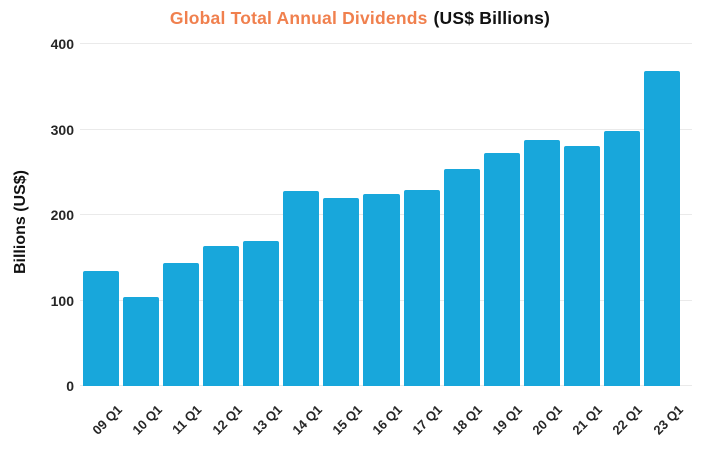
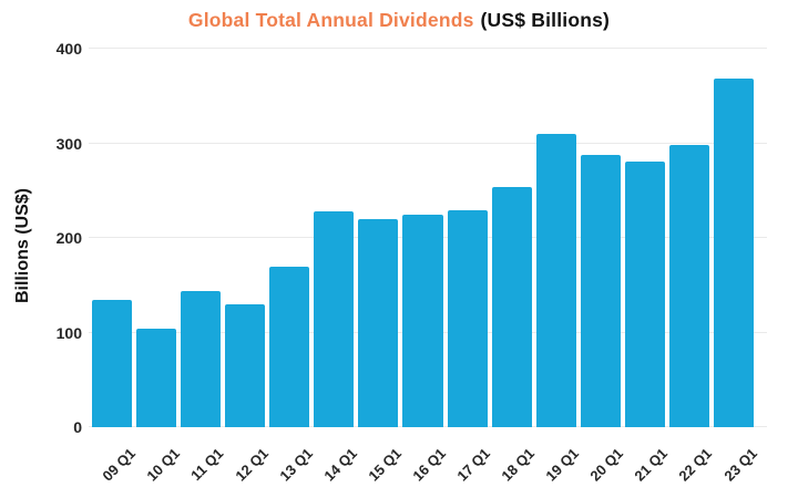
12 Q1: 160 -> 130
19 Q1: 270 -> 310
